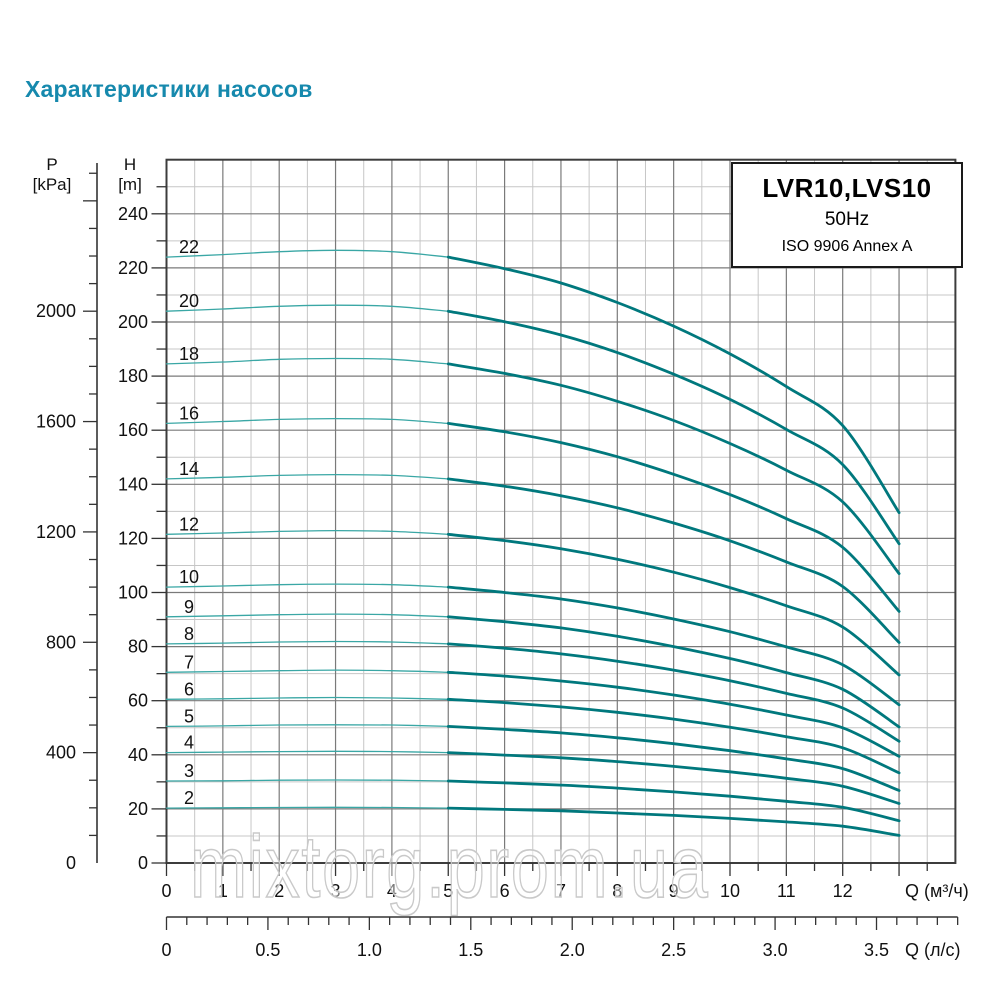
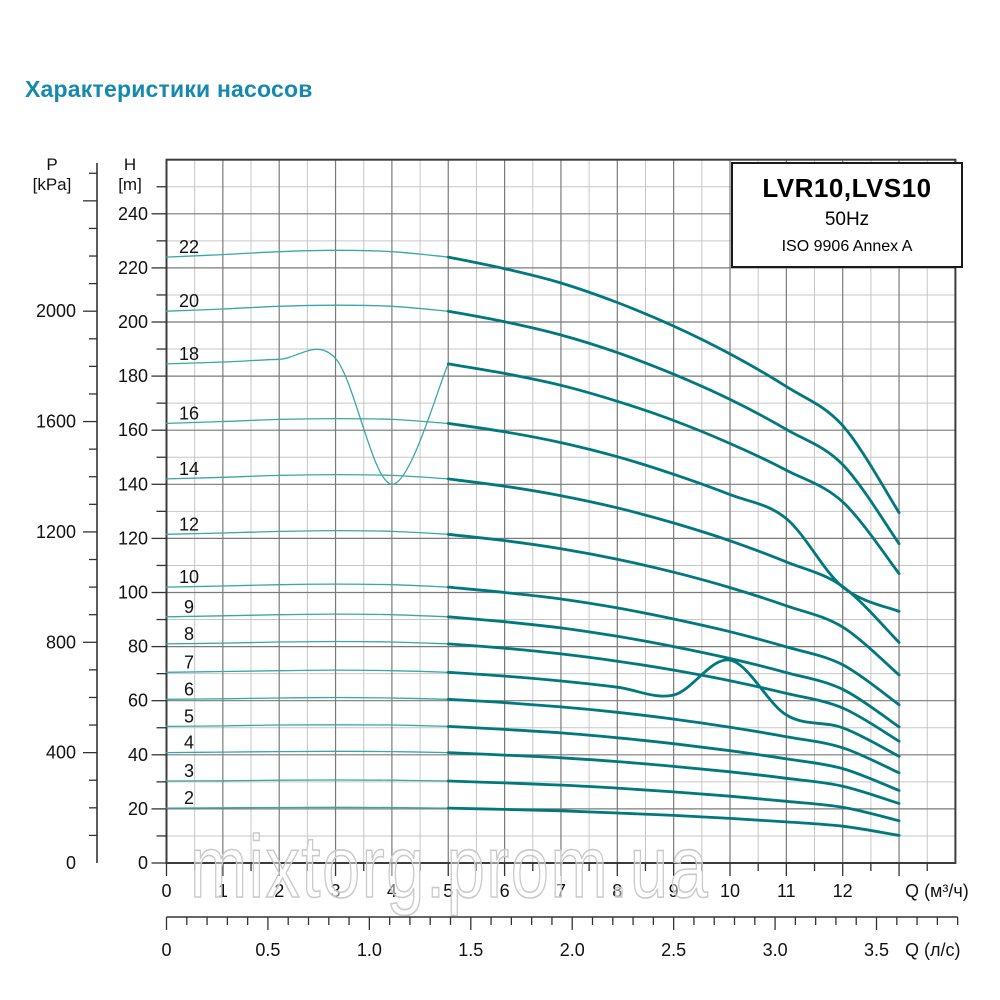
18/4: 186 -> 140
7/10: 59 -> 75
16/12: 117 -> 102
